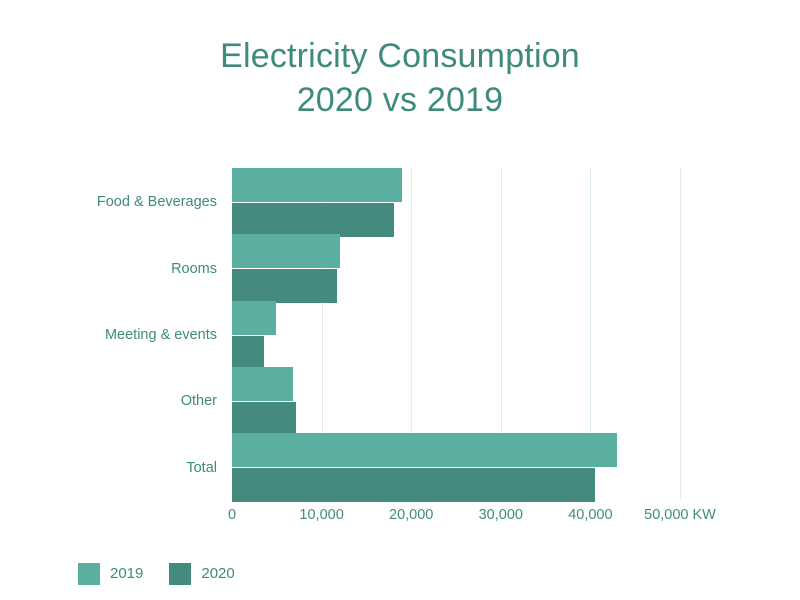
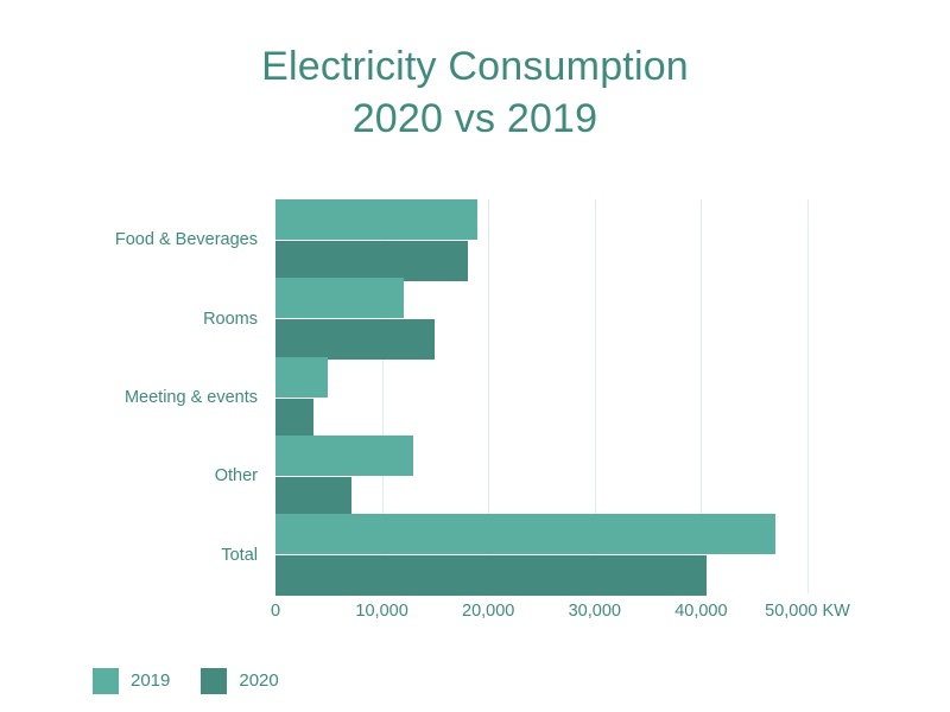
2020/Rooms: 12000 -> 15000
2019/Other: 7000 -> 13000
2019/Total: 43000 -> 47000
